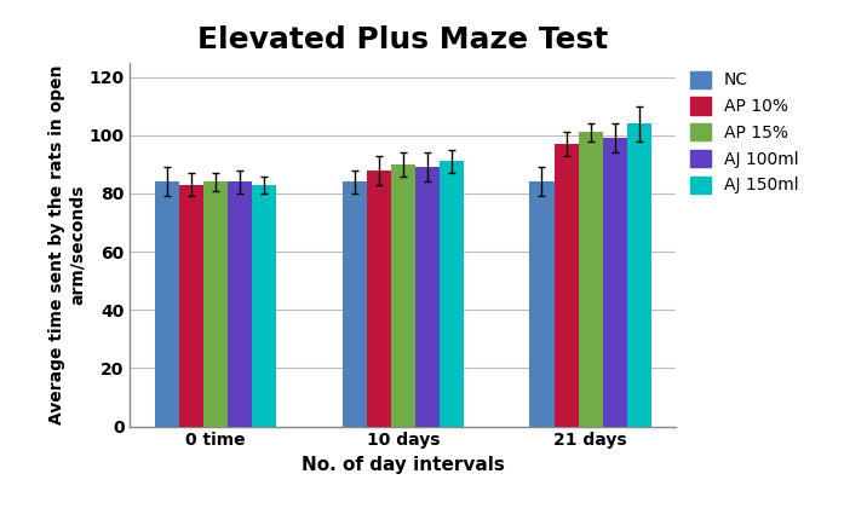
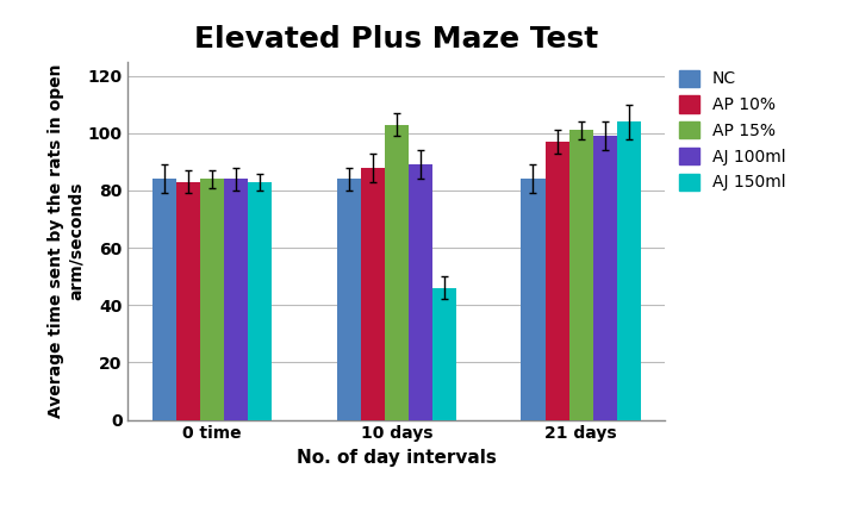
AP 15%/10 days: 90 -> 103
AJ 150ml/10 days: 91 -> 46
